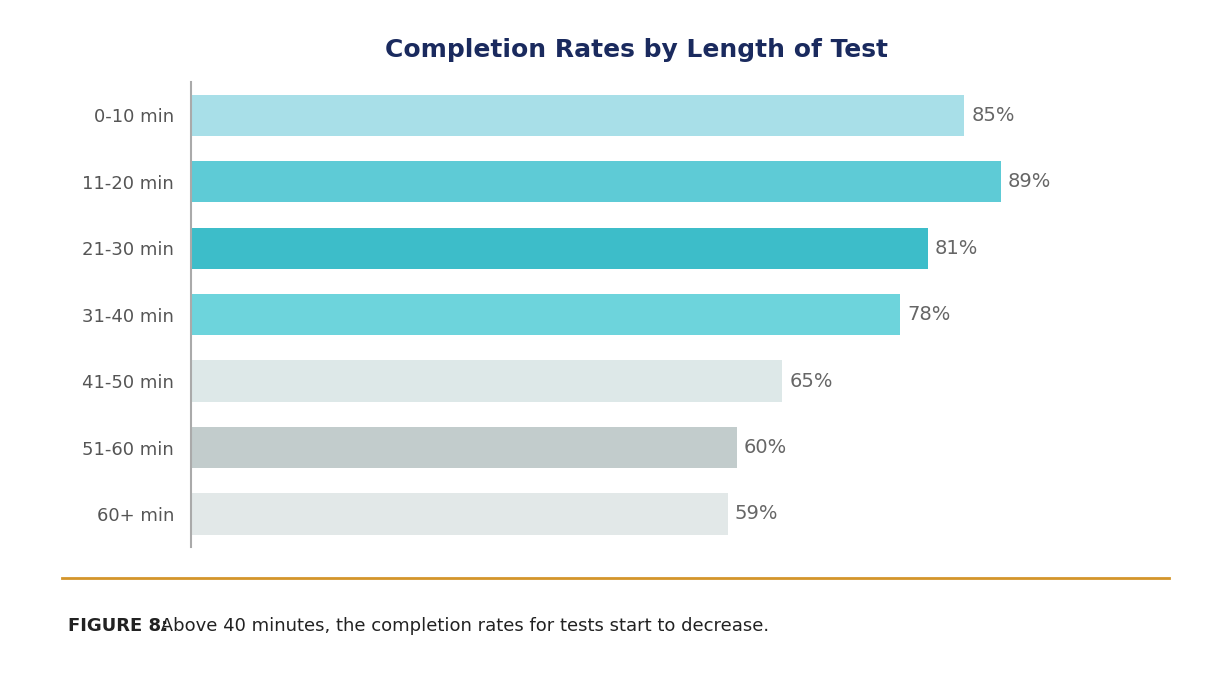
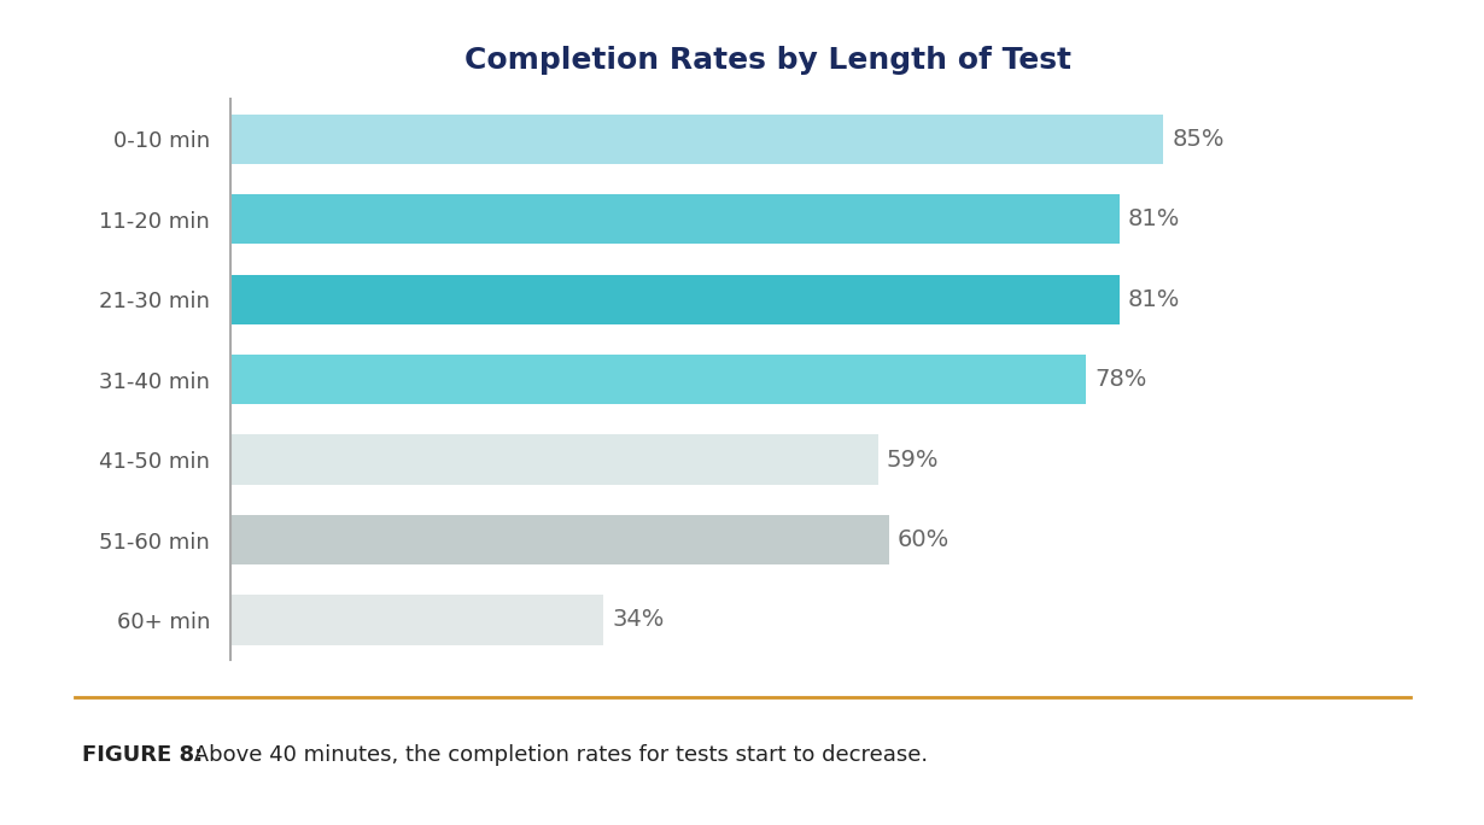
11-20 min: 89% -> 81%
41-50 min: 65% -> 59%
60+ min: 59% -> 34%
